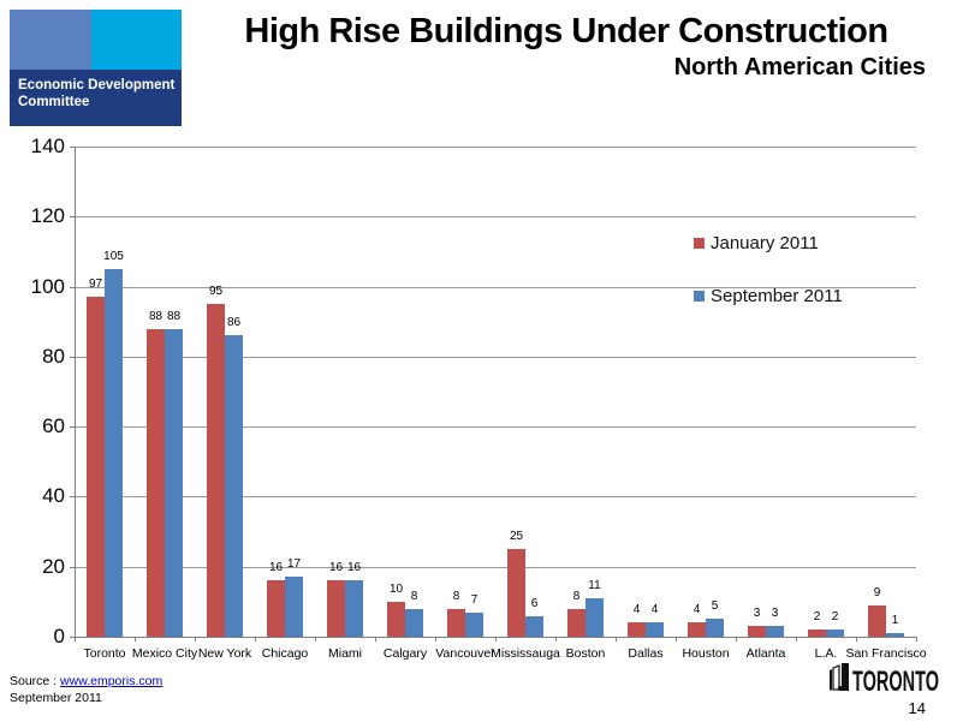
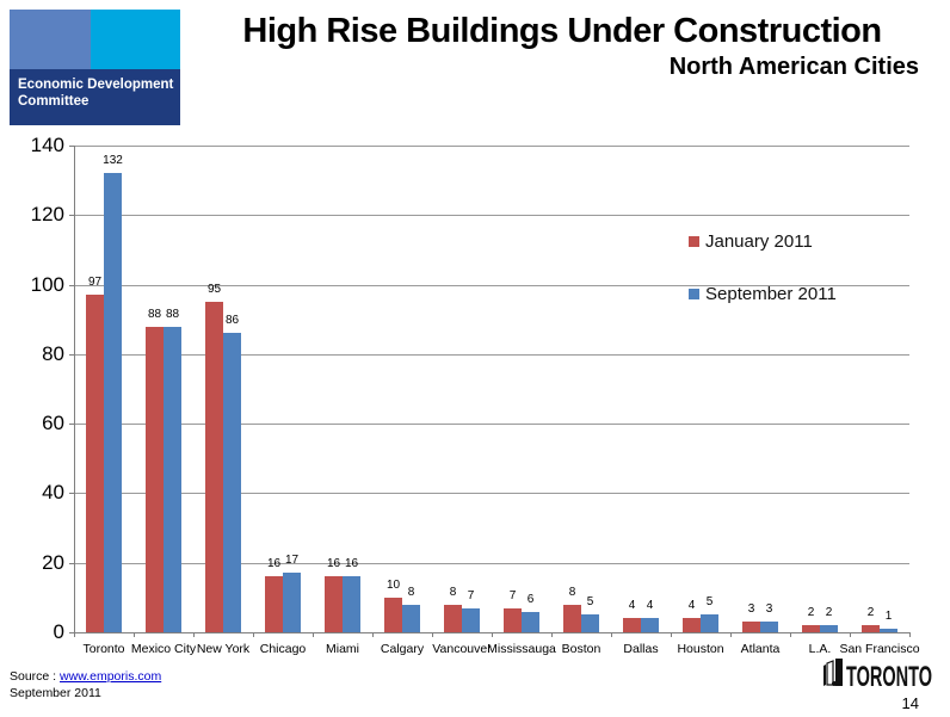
September 2011/Toronto: 105 -> 132
January 2011/Mississauga: 25 -> 7
September 2011/Boston: 11 -> 5
January 2011/San Francisco: 9 -> 2
